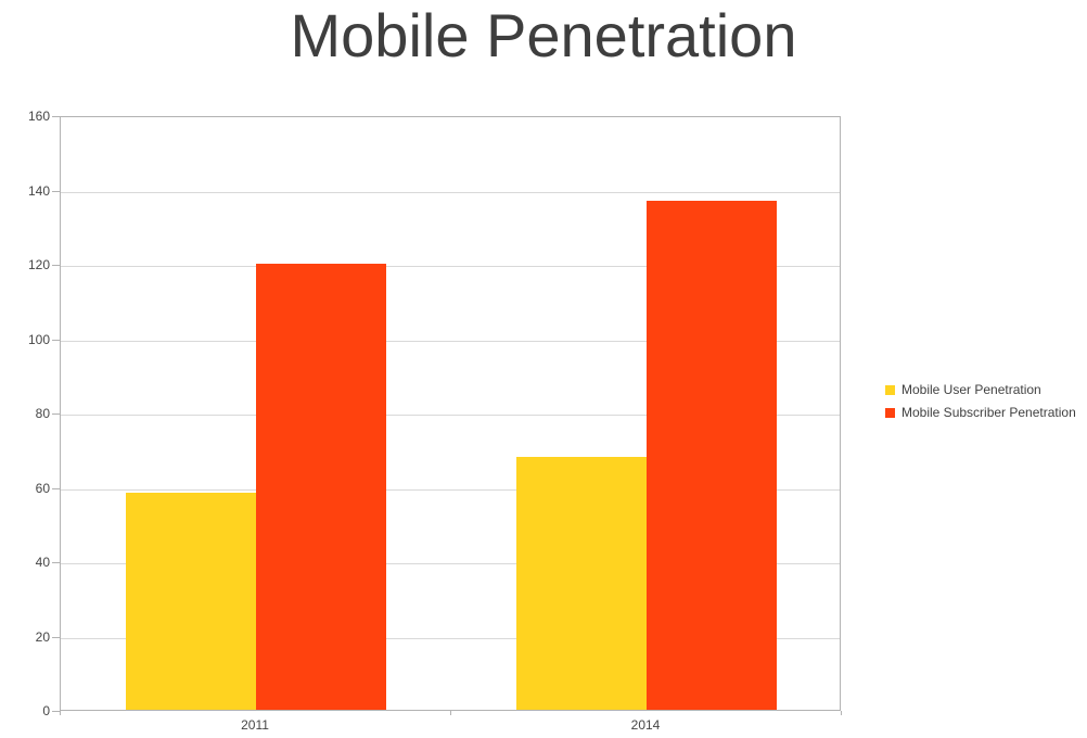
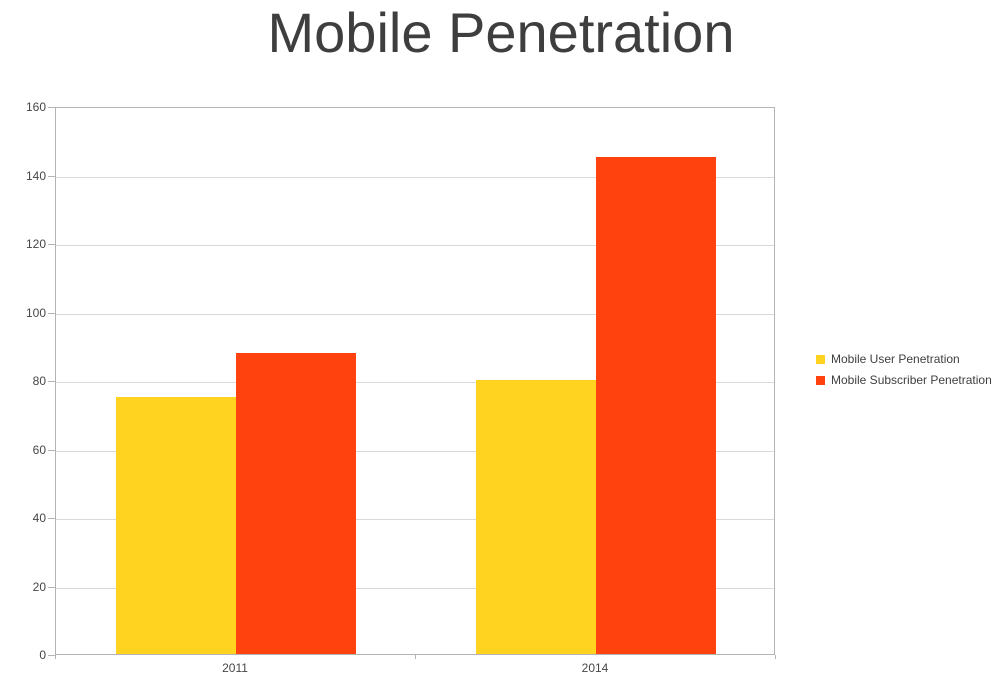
Mobile User Penetration/2011: 58 -> 75
Mobile Subscriber Penetration/2011: 120 -> 88
Mobile User Penetration/2014: 68 -> 80
Mobile Subscriber Penetration/2014: 137 -> 145
